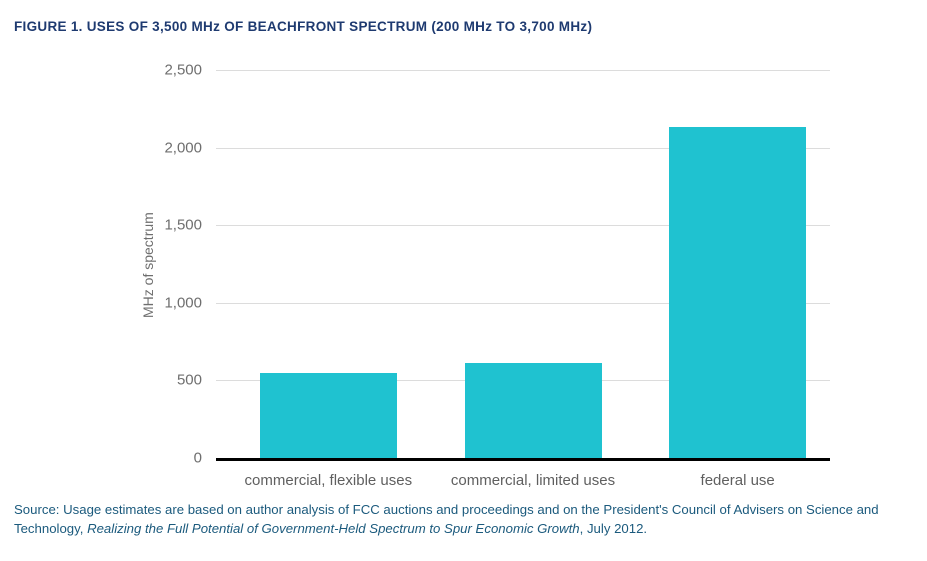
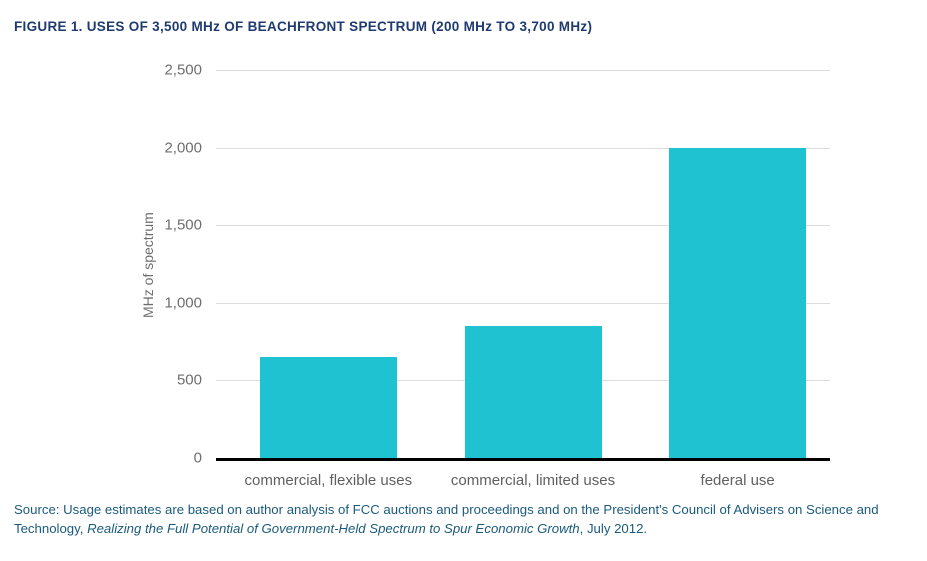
commercial, flexible uses: 550 -> 650
commercial, limited uses: 610 -> 850
federal use: 2130 -> 2000
